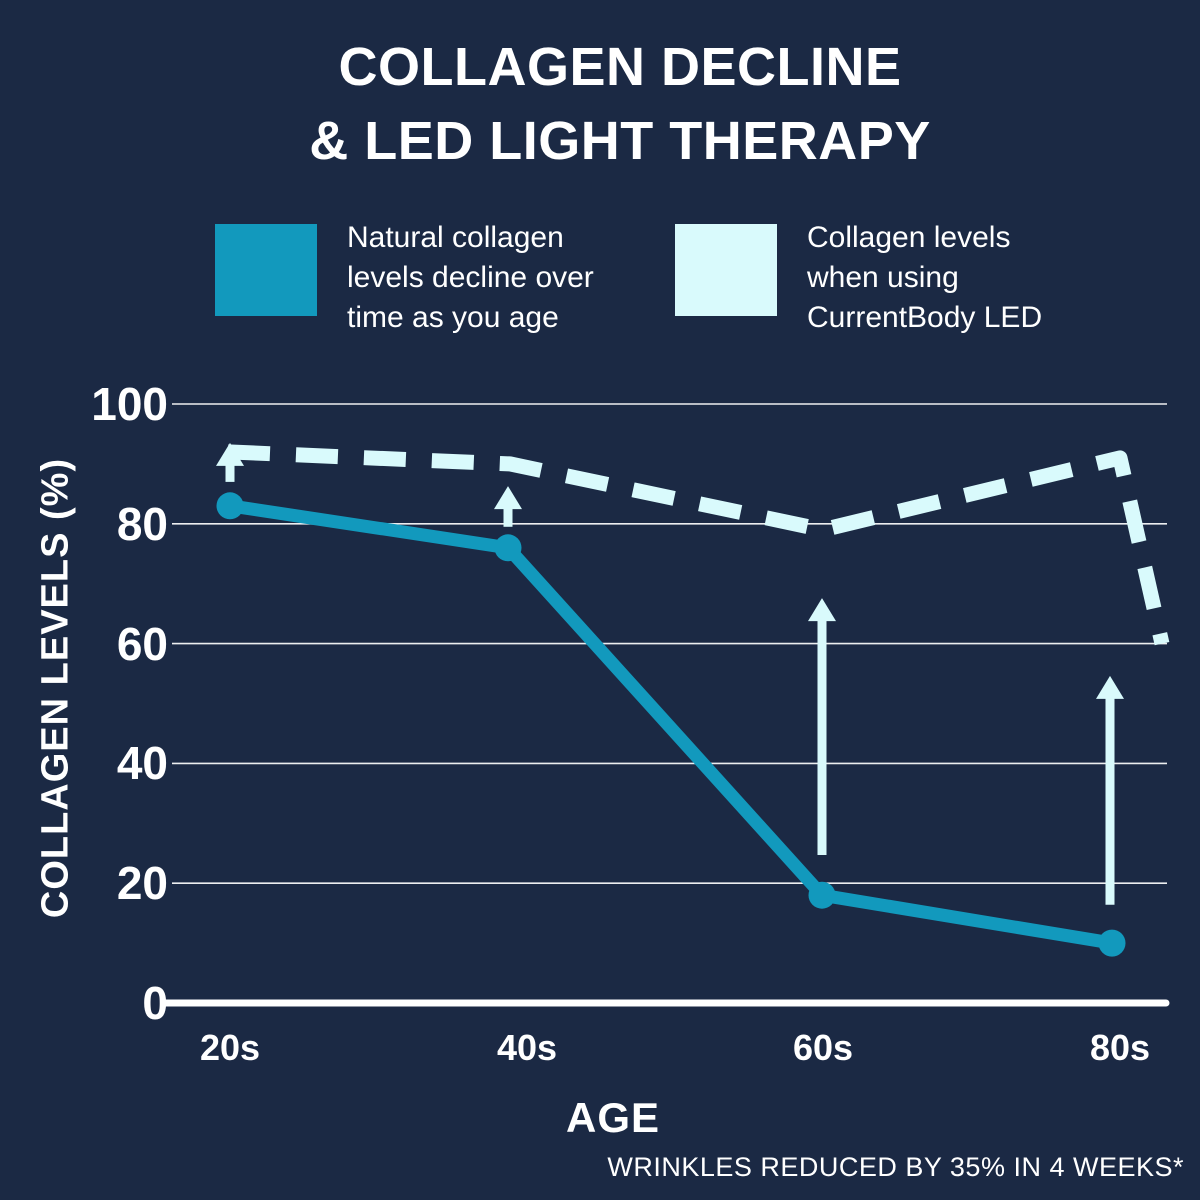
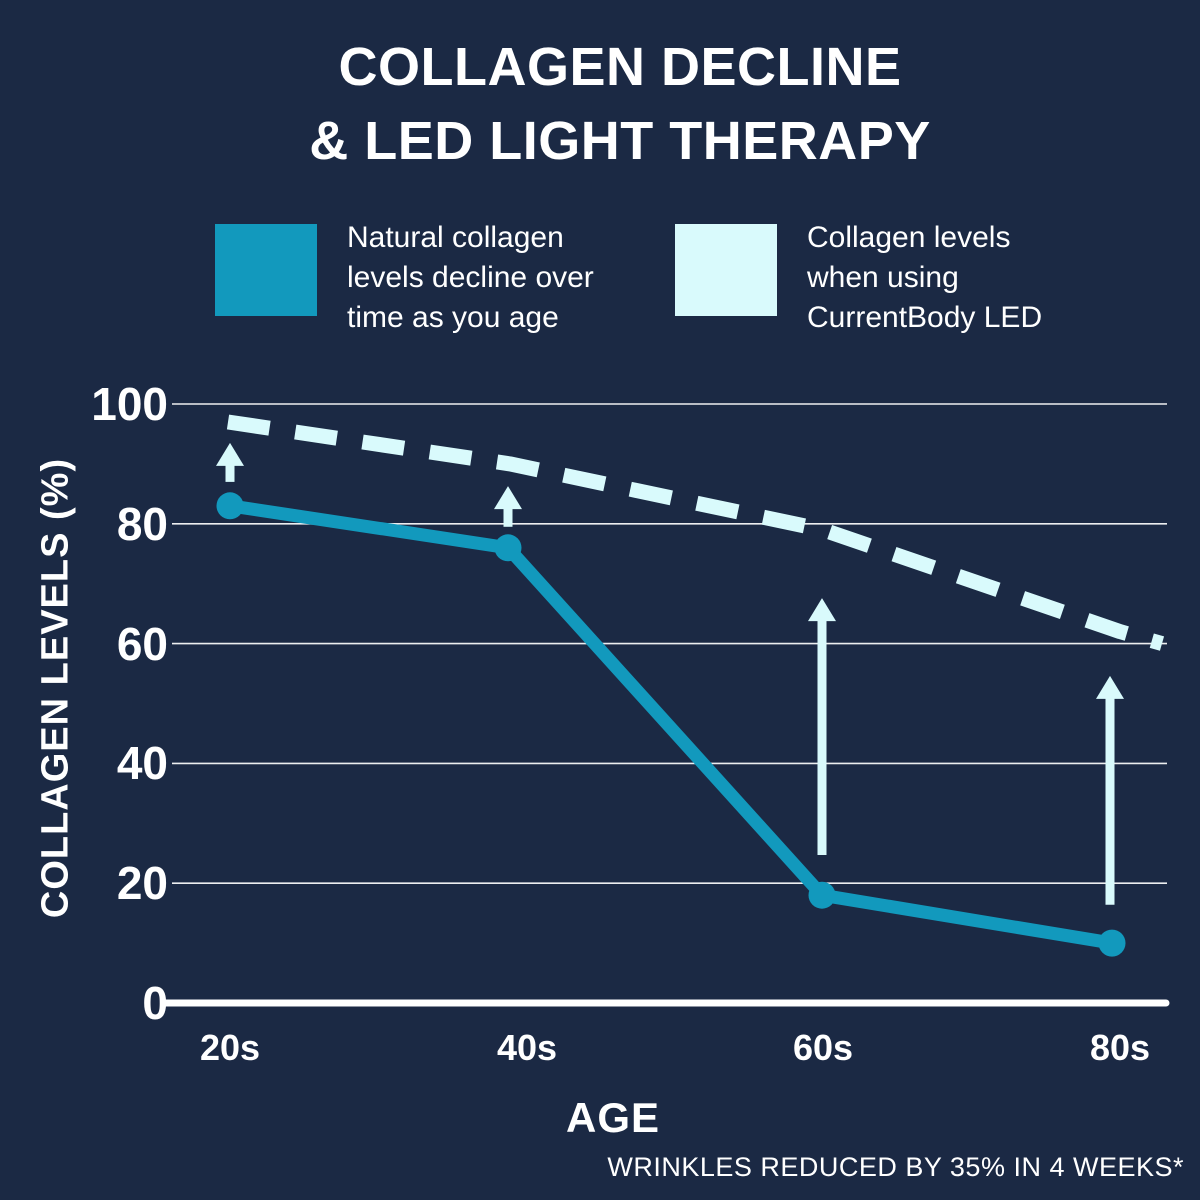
Collagen levels when using CurrentBody LED/20s: 92 -> 97
Collagen levels when using CurrentBody LED/80s: 91 -> 62
